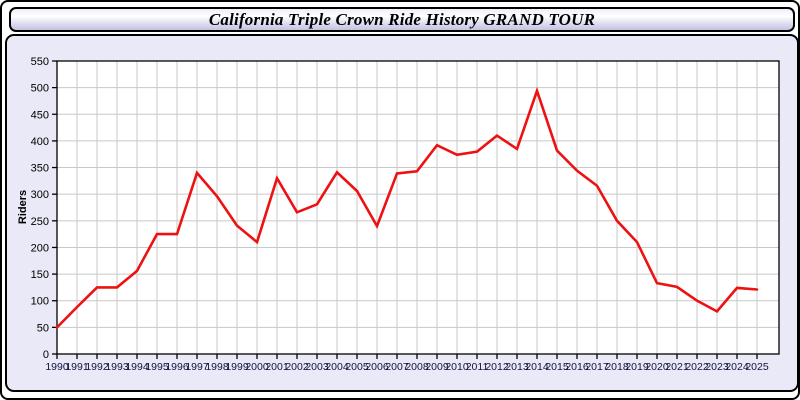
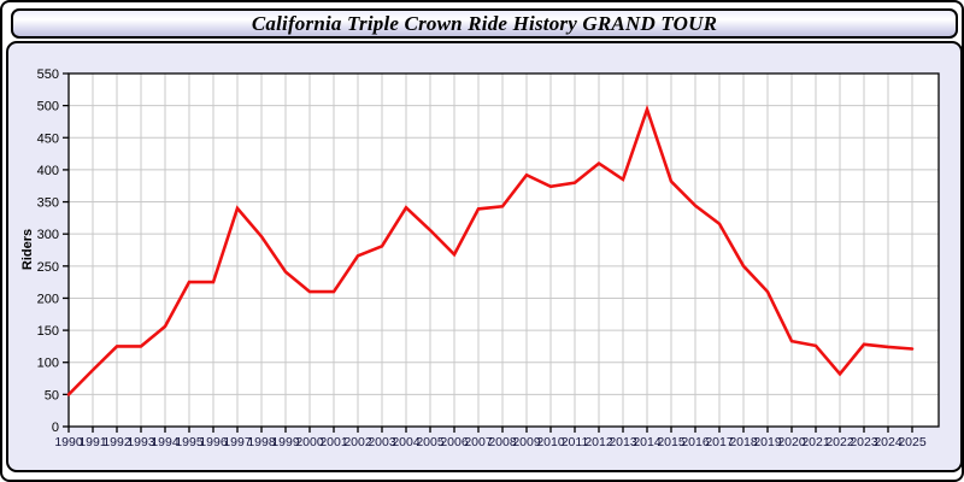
2001: 330 -> 210
2006: 240 -> 270
2022: 100 -> 80
2023: 80 -> 130
